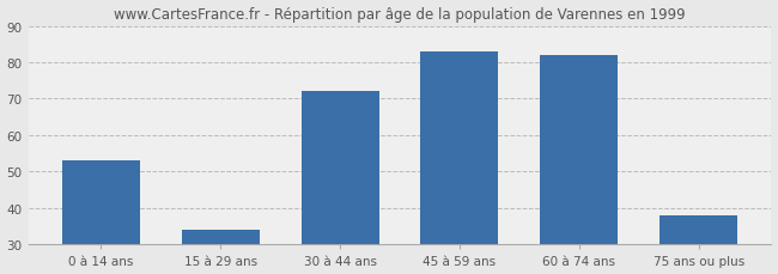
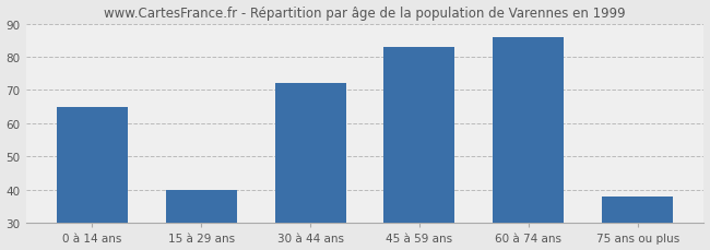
0 à 14 ans: 53 -> 65
15 à 29 ans: 34 -> 40
60 à 74 ans: 82 -> 86
